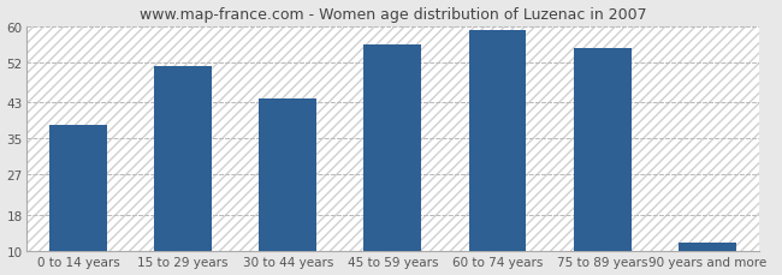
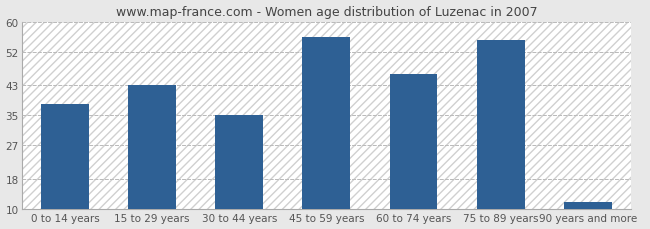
15 to 29 years: 51 -> 43
30 to 44 years: 44 -> 35
60 to 74 years: 59 -> 46
